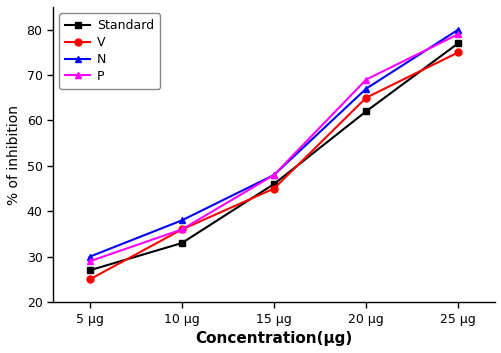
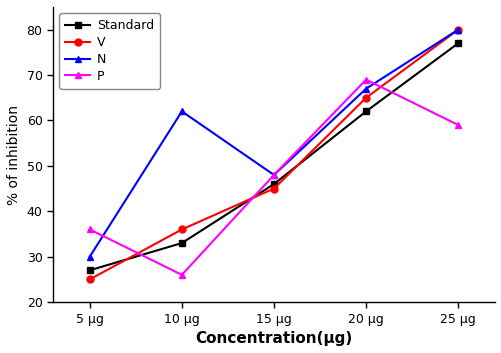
P/5 μg: 29 -> 36
N/10 μg: 38 -> 62
P/10 μg: 36 -> 26
V/25 μg: 75 -> 80
P/25 μg: 79 -> 59
